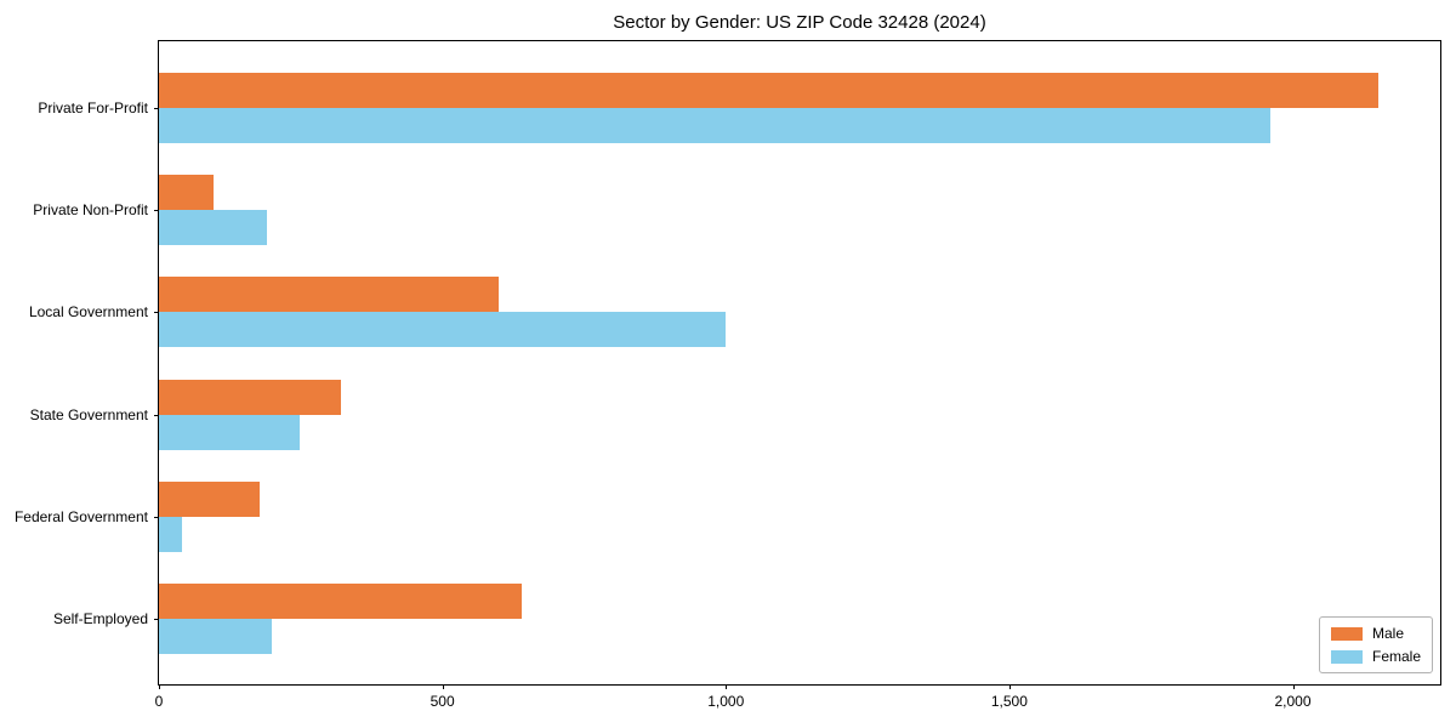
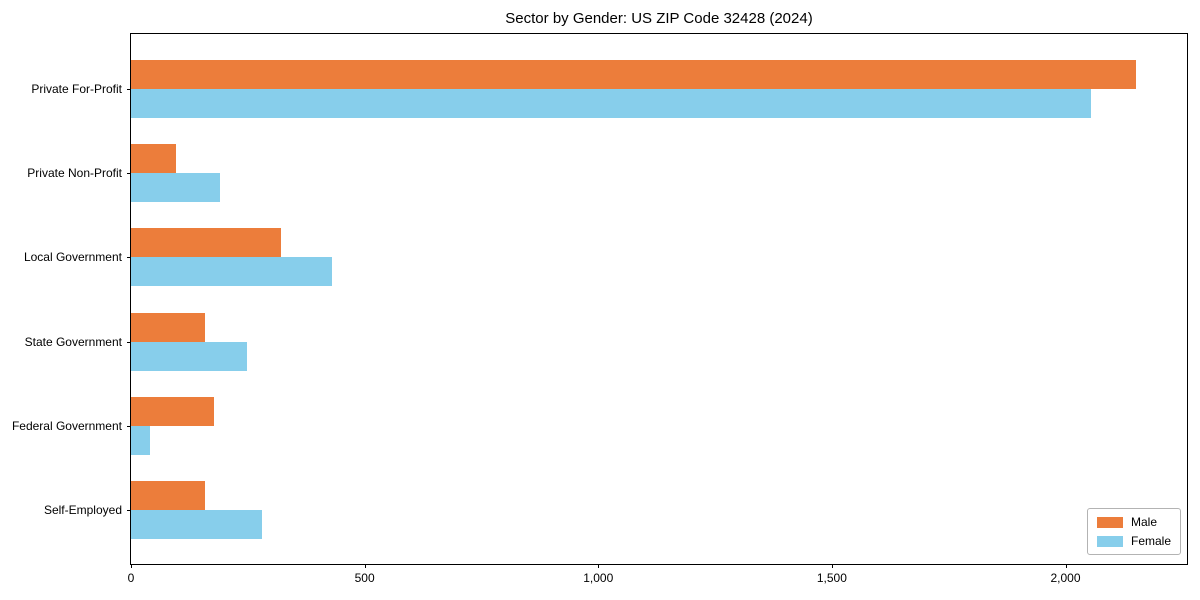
Female/Private For-Profit: 1960 -> 2060
Male/Local Government: 600 -> 320
Female/Local Government: 1000 -> 430
Male/State Government: 320 -> 160
Male/Self-Employed: 640 -> 160
Female/Self-Employed: 200 -> 280
